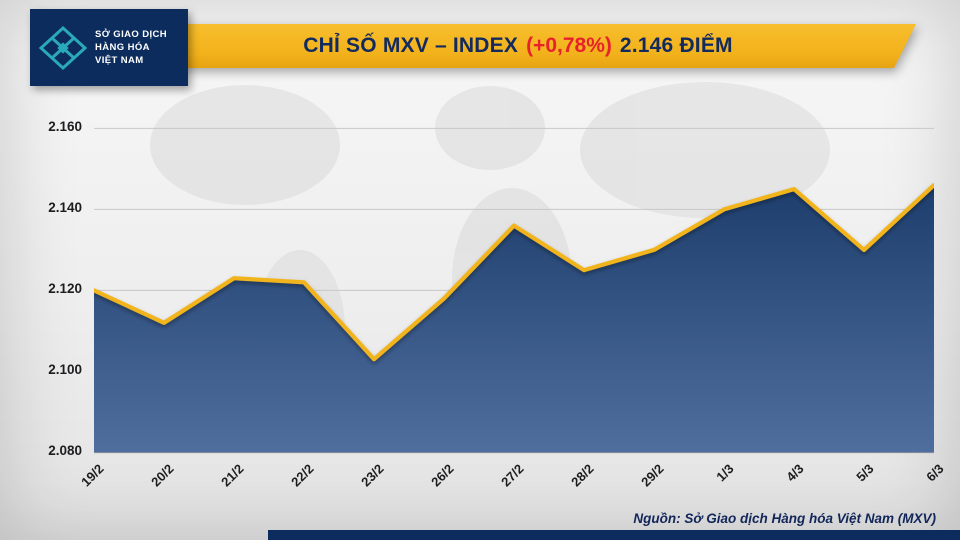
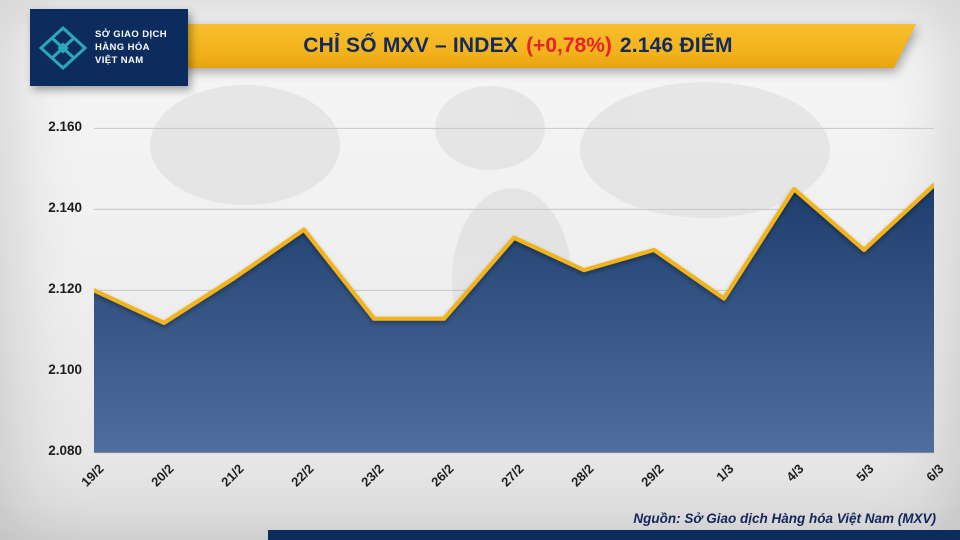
22/2: 2122 -> 2135
23/2: 2103 -> 2113
26/2: 2118 -> 2113
27/2: 2136 -> 2133
1/3: 2140 -> 2118
